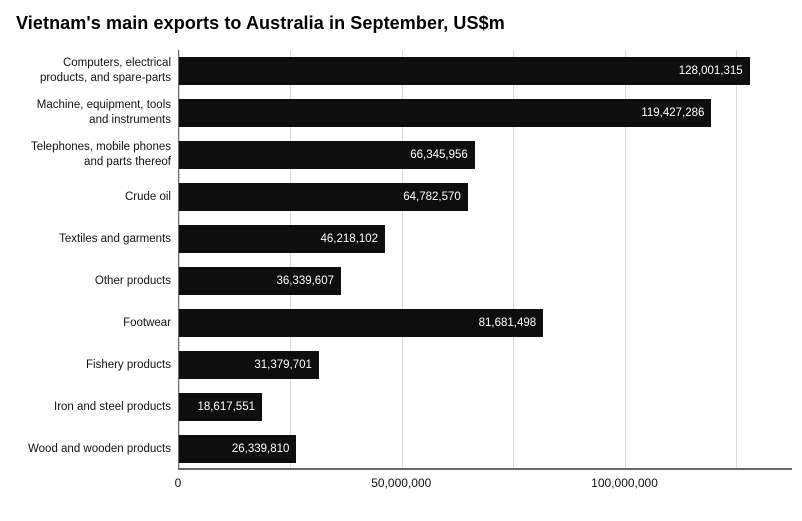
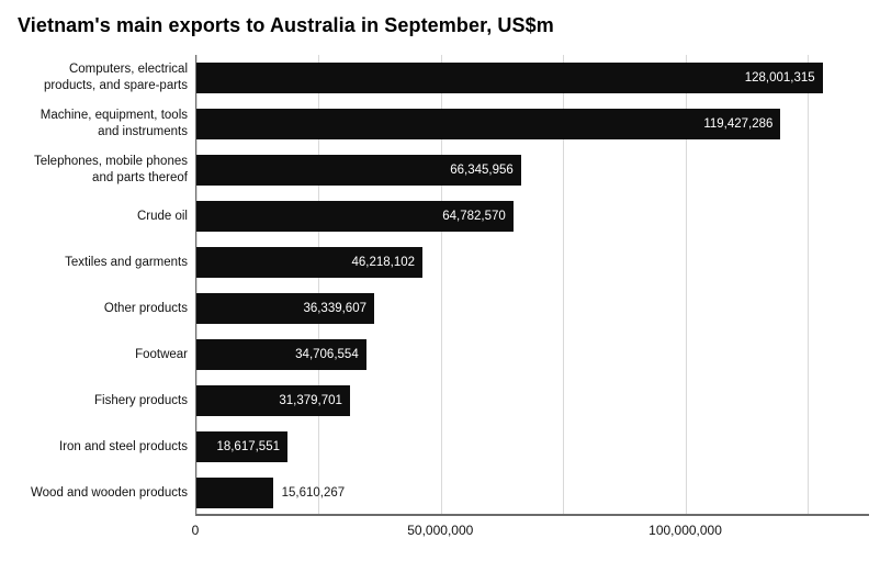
Footwear: 81,681,498 -> 34,706,554
Wood and wooden products: 26,339,810 -> 15,610,267
